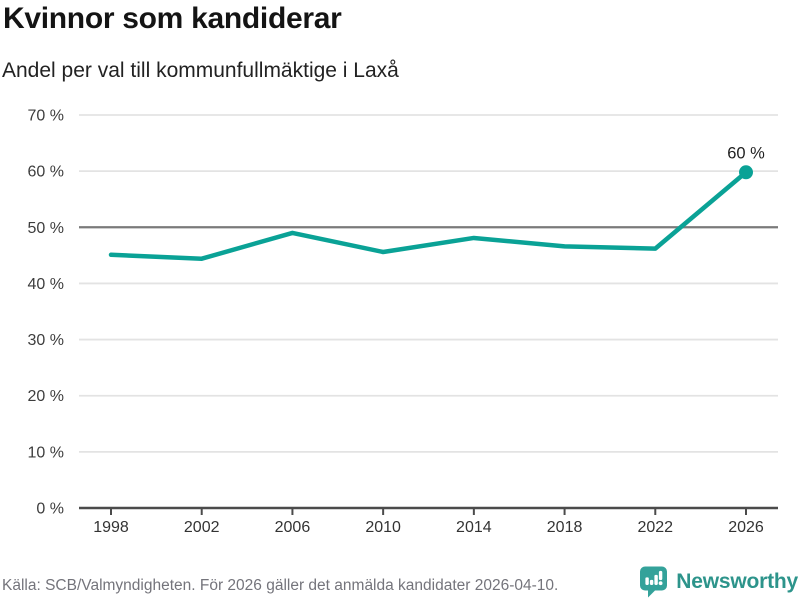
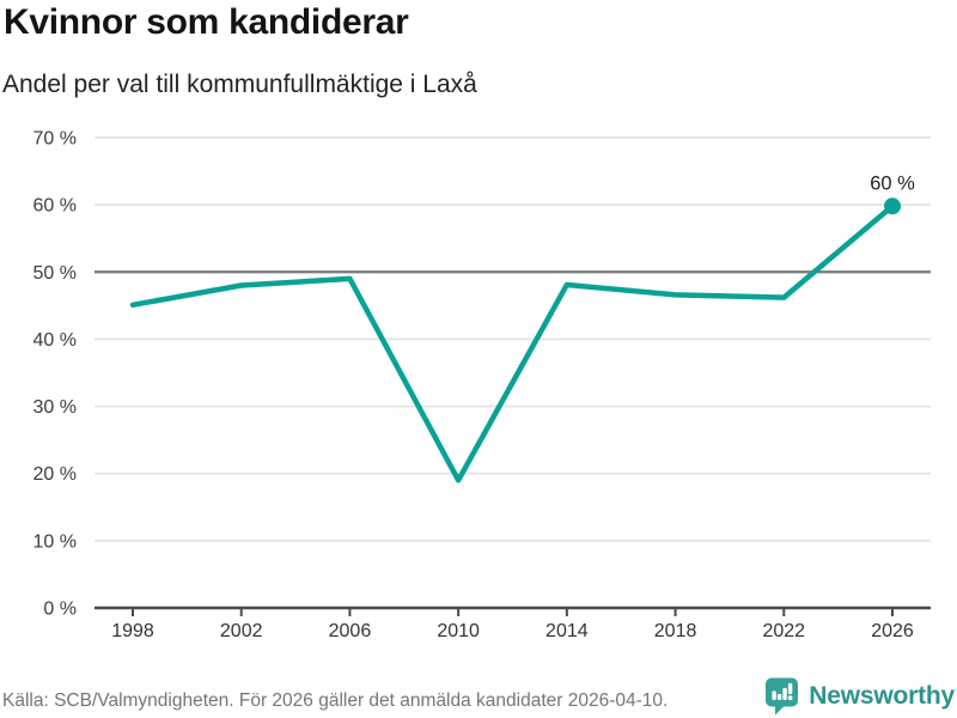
2002: 44% -> 48%
2010: 46% -> 19%
